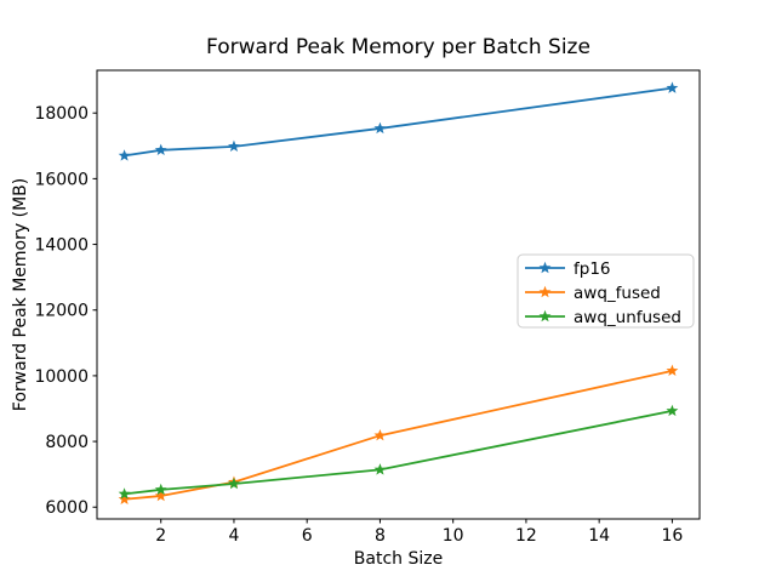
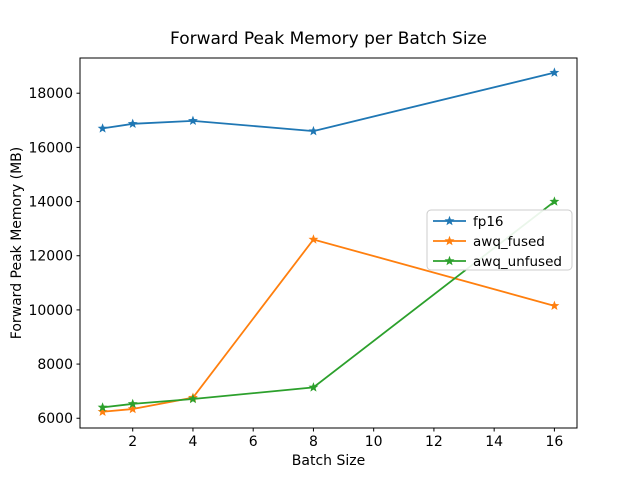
fp16/8: 17500 -> 16600
awq_fused/8: 8200 -> 12600
awq_unfused/16: 8900 -> 14000
